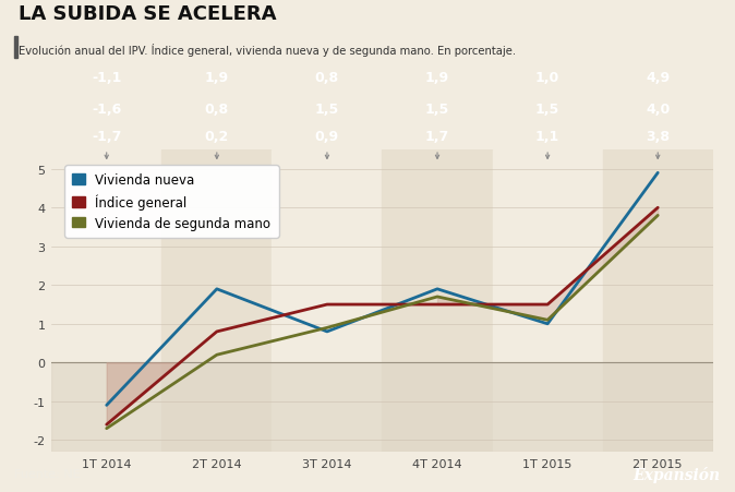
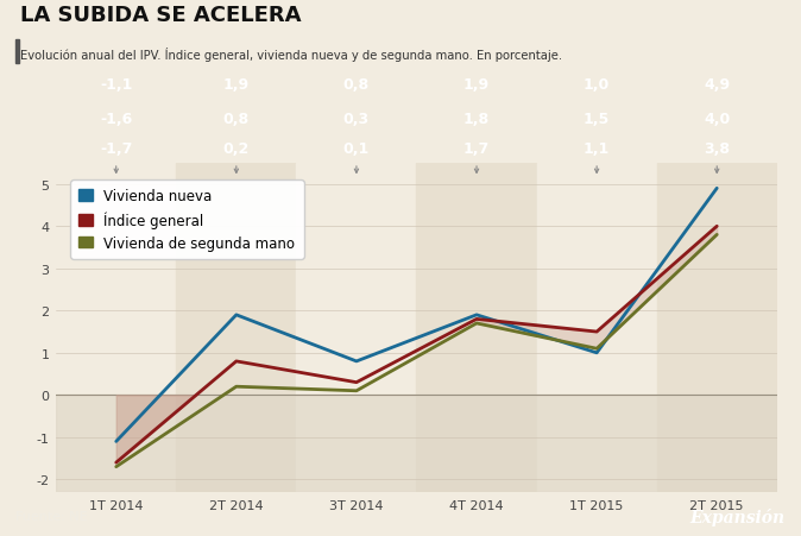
Índice general/3T 2014: 1.5 -> 0.3
Vivienda de segunda mano/3T 2014: 0.9 -> 0.1
Índice general/4T 2014: 1.5 -> 1.8
